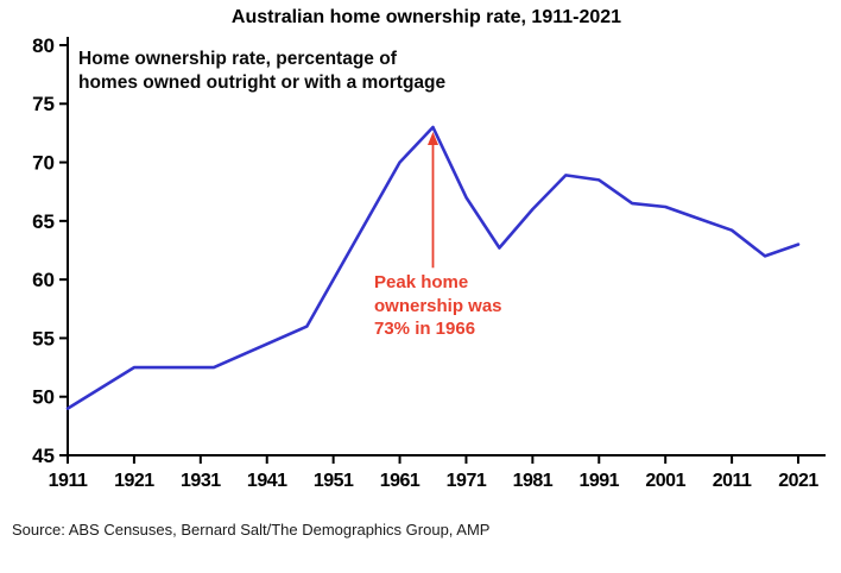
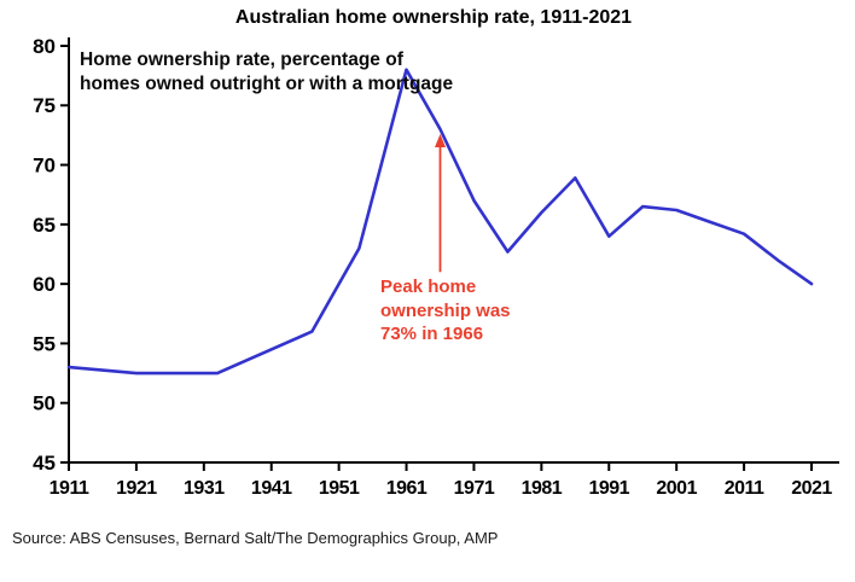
1911: 49 -> 53
1961: 70 -> 78
1991: 68 -> 64
2021: 63 -> 60
